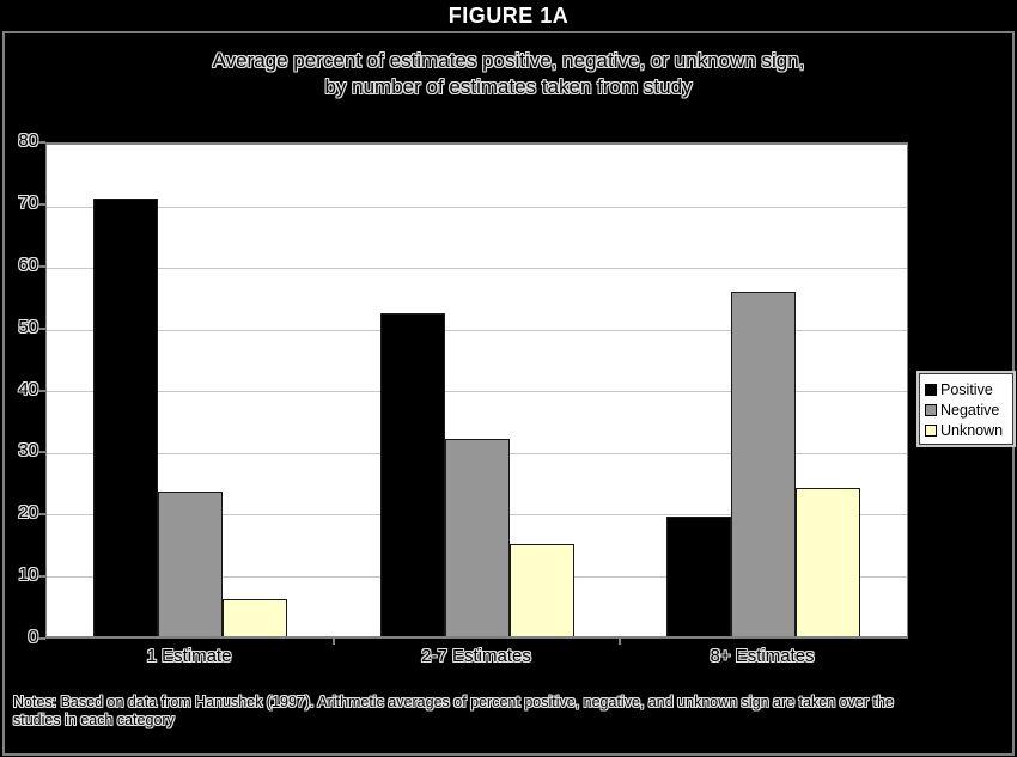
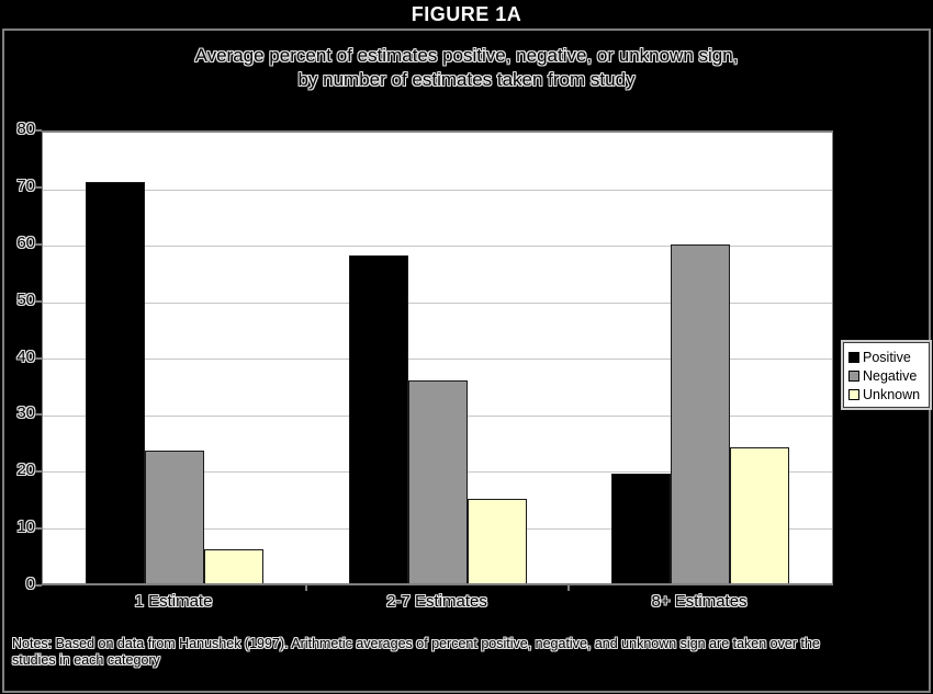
Positive/2-7 Estimates: 52 -> 58
Negative/2-7 Estimates: 32 -> 36
Negative/8+ Estimates: 56 -> 60
